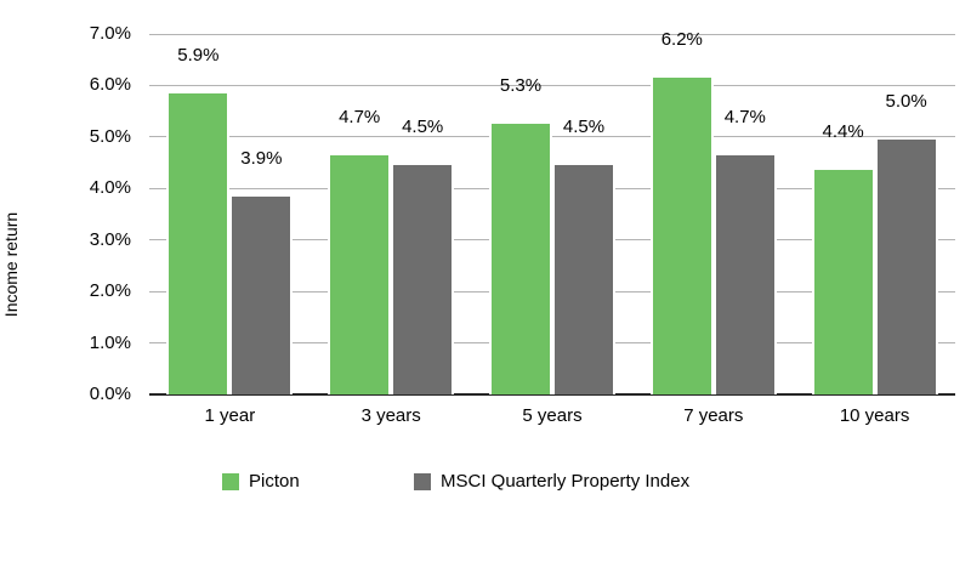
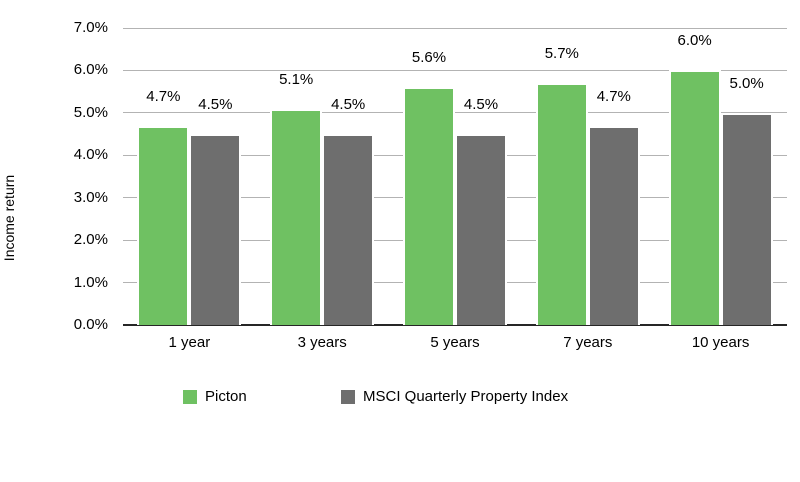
Picton/1 year: 5.9% -> 4.7%
MSCI Quarterly Property Index/1 year: 3.9% -> 4.5%
Picton/3 years: 4.7% -> 5.1%
Picton/5 years: 5.3% -> 5.6%
Picton/7 years: 6.2% -> 5.7%
Picton/10 years: 4.4% -> 6.0%
